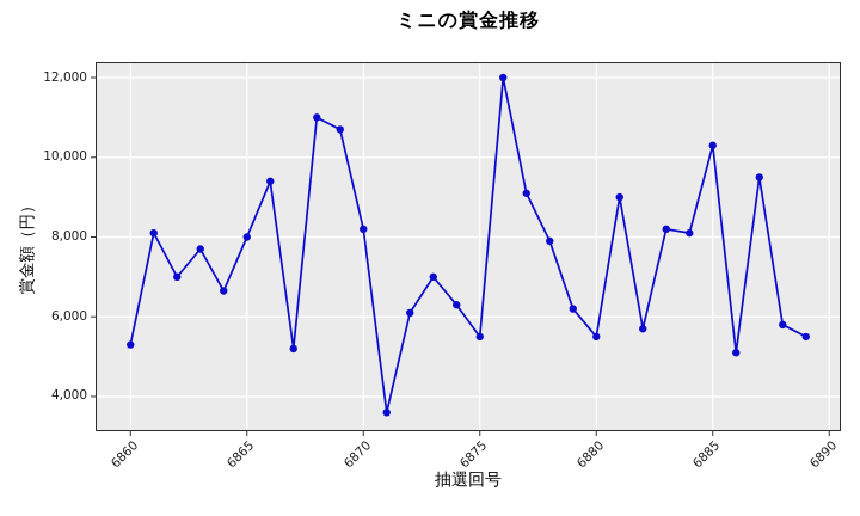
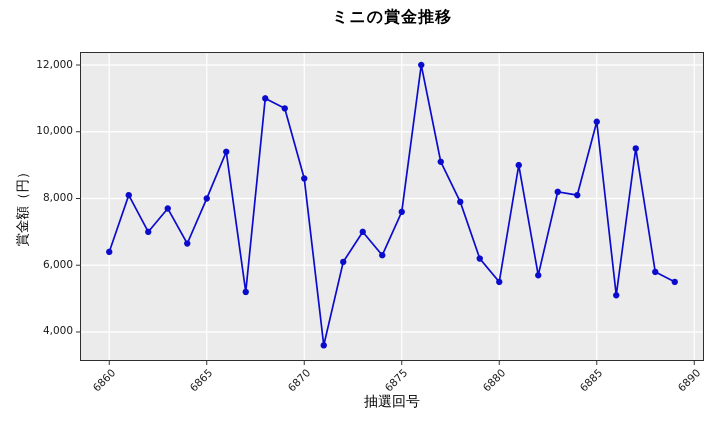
6860: 5300 -> 6400
6870: 8200 -> 8600
6875: 5500 -> 7600
